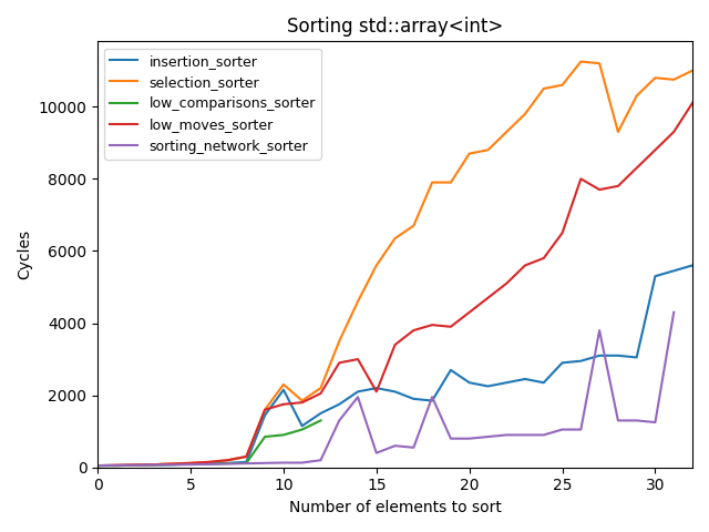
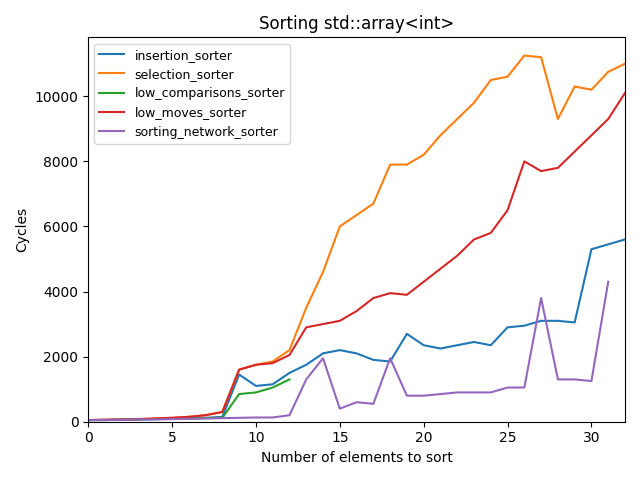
insertion_sorter/10: 2150 -> 1100
selection_sorter/10: 2300 -> 1750
selection_sorter/15: 5600 -> 6000
low_moves_sorter/15: 2100 -> 3100
selection_sorter/20: 8700 -> 8200
selection_sorter/30: 10800 -> 10200
